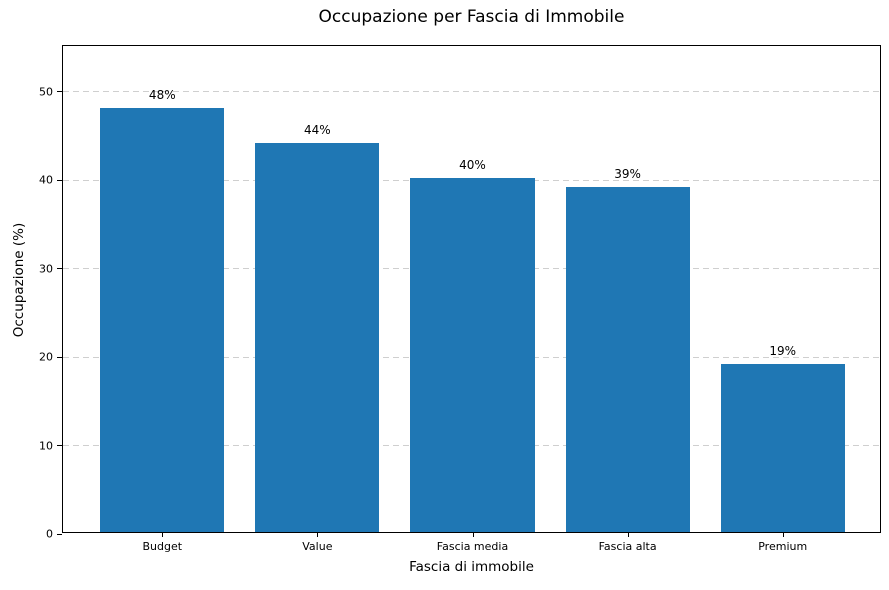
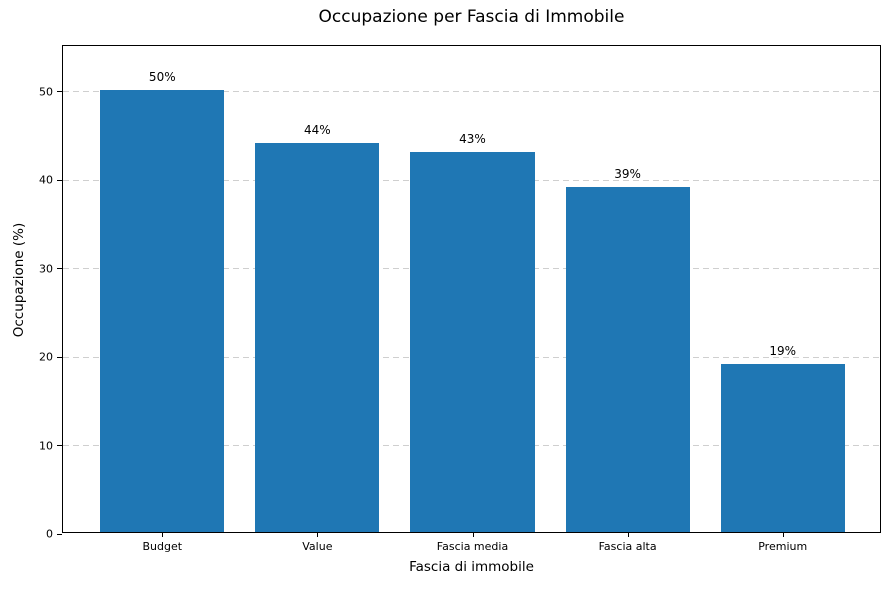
Budget: 48% -> 50%
Fascia media: 40% -> 43%
